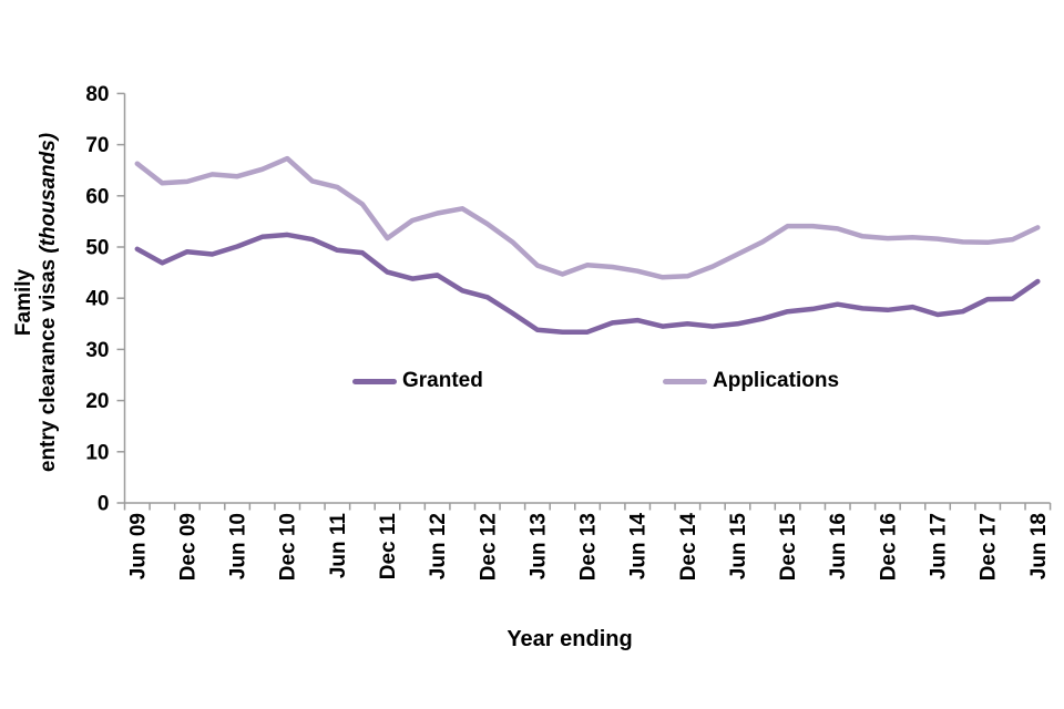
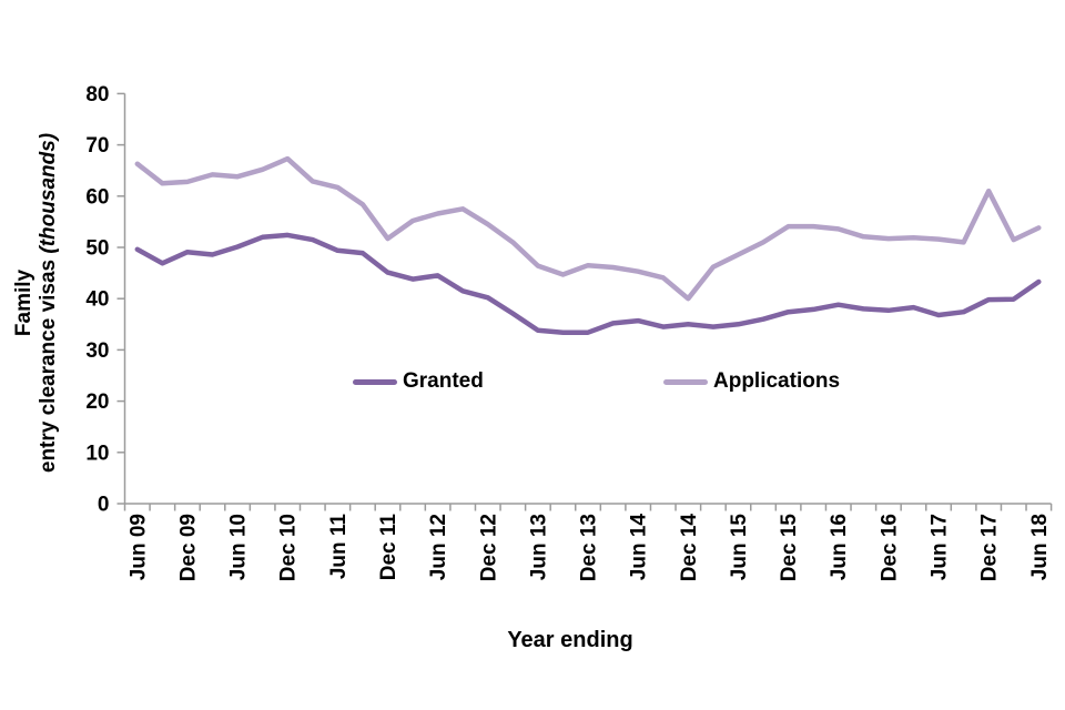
Applications/Dec 14: 44 -> 40
Applications/Dec 17: 51 -> 61
